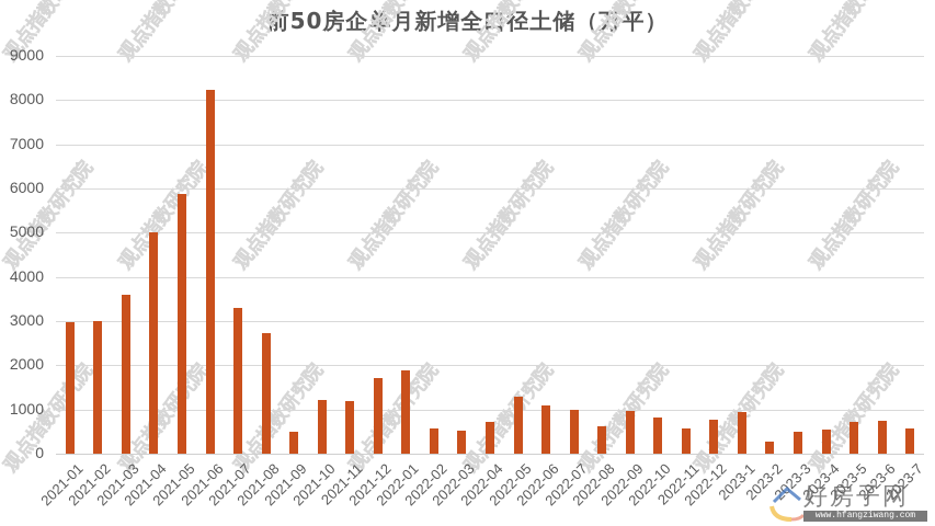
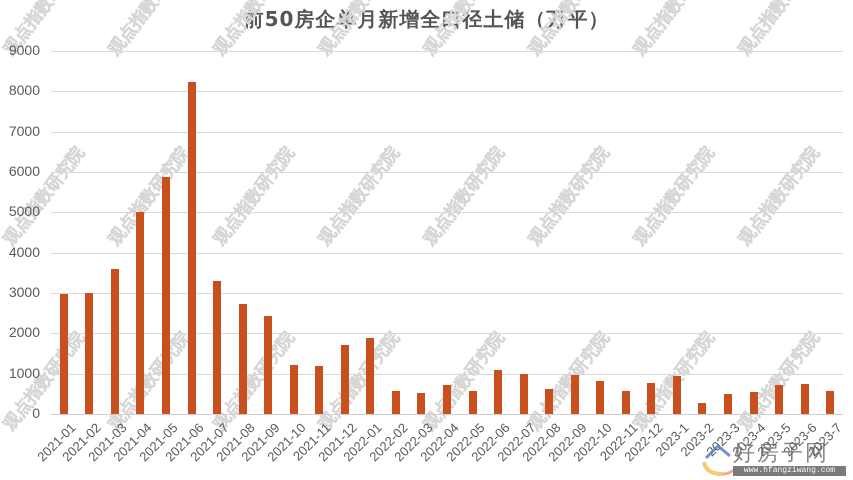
2021-09: 500 -> 2400
2022-05: 1300 -> 600
